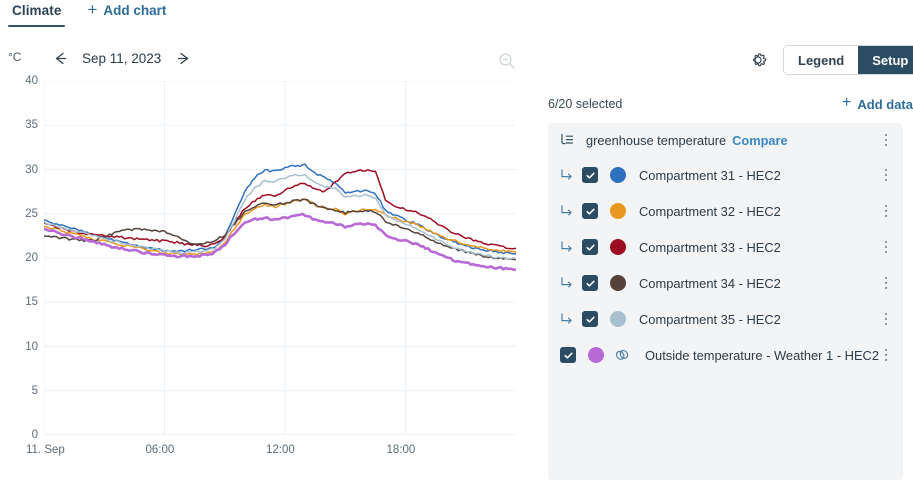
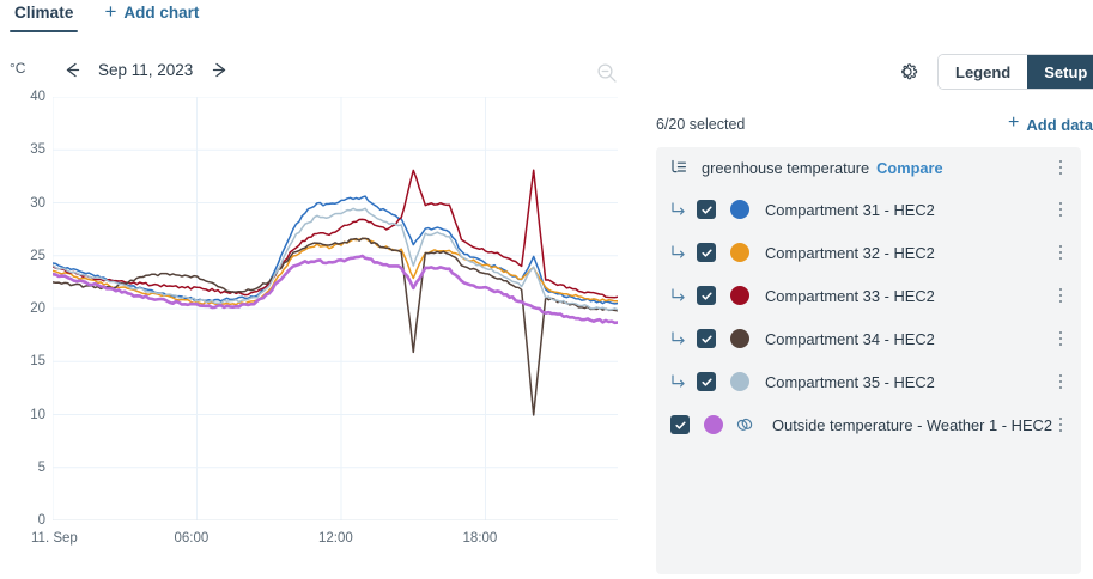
Compartment 31 - HEC2/15: 27 -> 26
Compartment 32 - HEC2/15: 25 -> 23
Compartment 33 - HEC2/15: 30 -> 33
Compartment 34 - HEC2/15: 25 -> 16
Compartment 35 - HEC2/15: 27 -> 24
Outside temperature - Weather 1 - HEC2/15: 24 -> 22
Compartment 31 - HEC2/20: 22 -> 25
Compartment 32 - HEC2/20: 22 -> 24
Compartment 33 - HEC2/20: 23 -> 33
Compartment 34 - HEC2/20: 21 -> 10
Compartment 35 - HEC2/20: 22 -> 24
